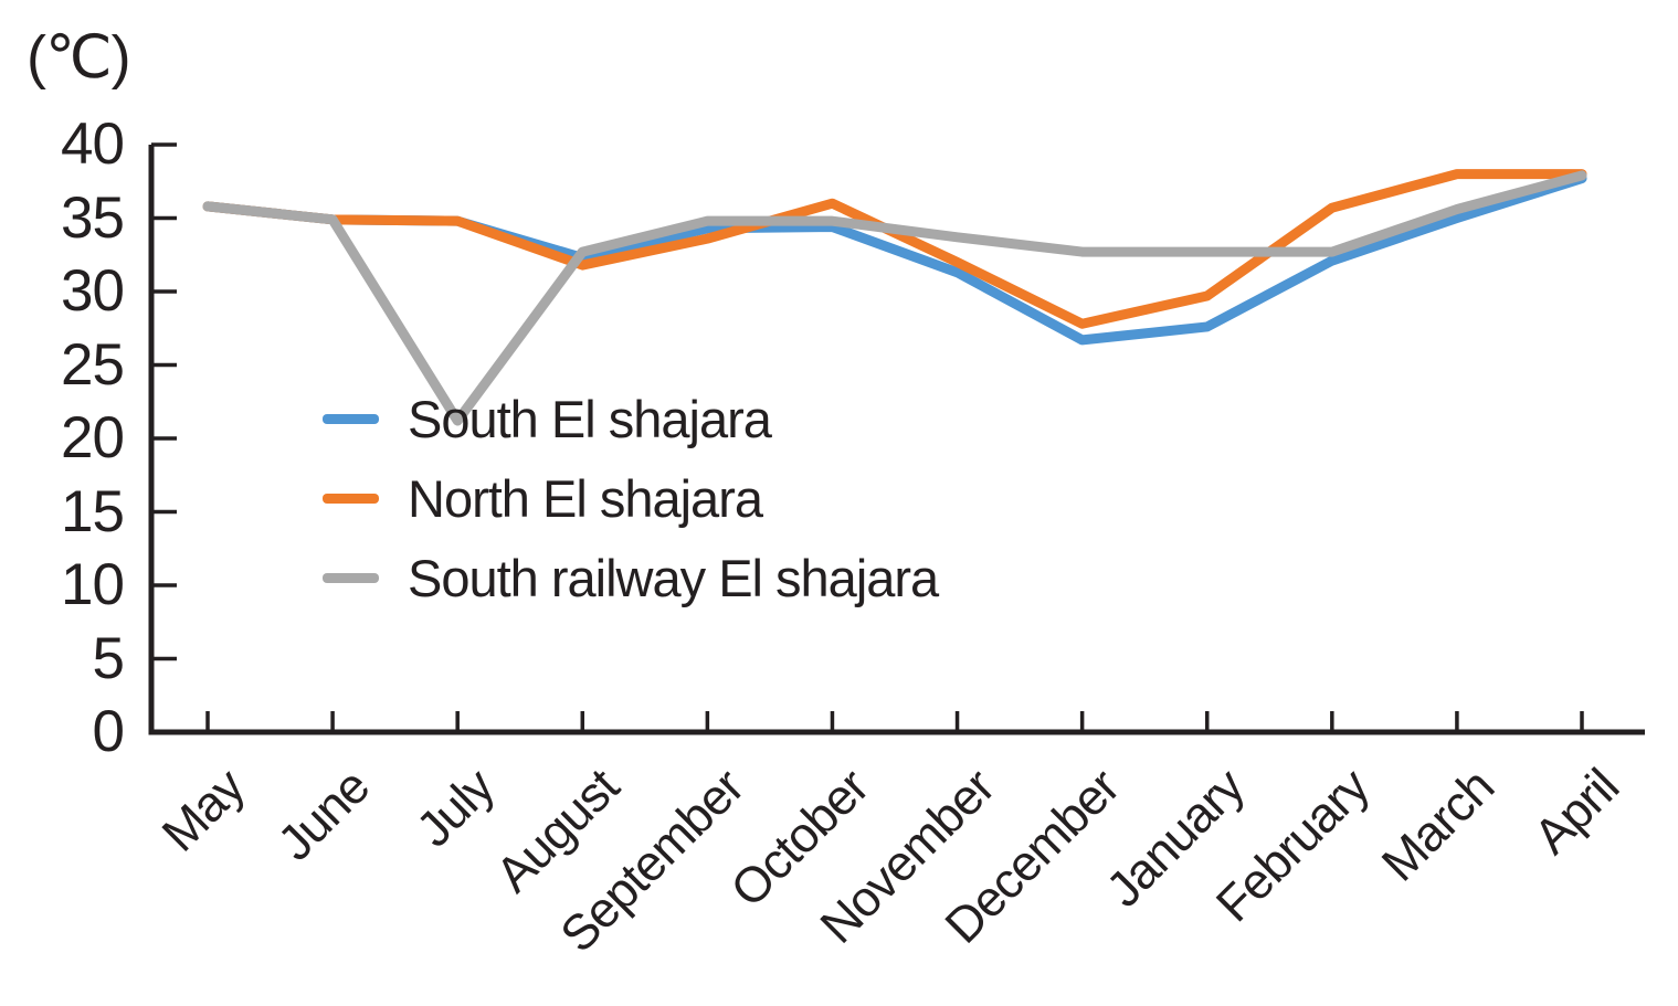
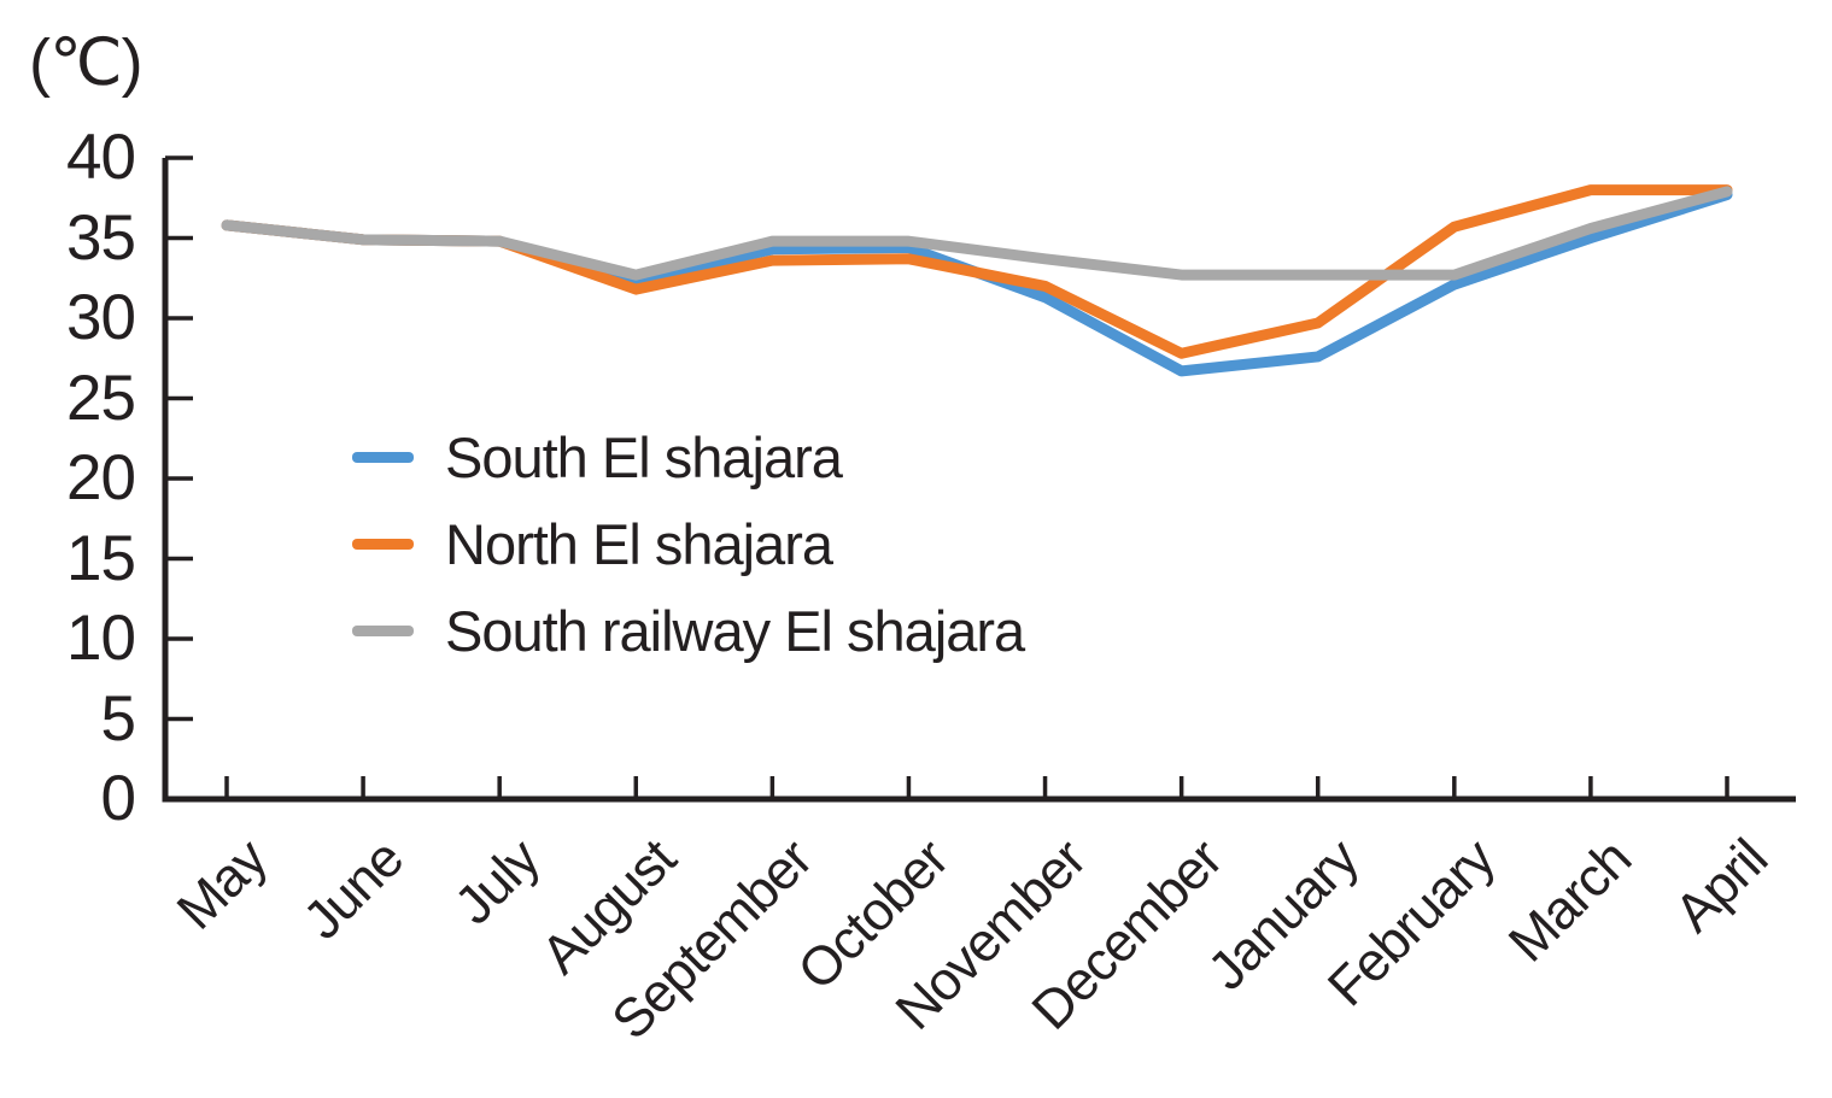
South railway El shajara/July: 21.2 -> 34.8
North El shajara/October: 36.0 -> 33.7
